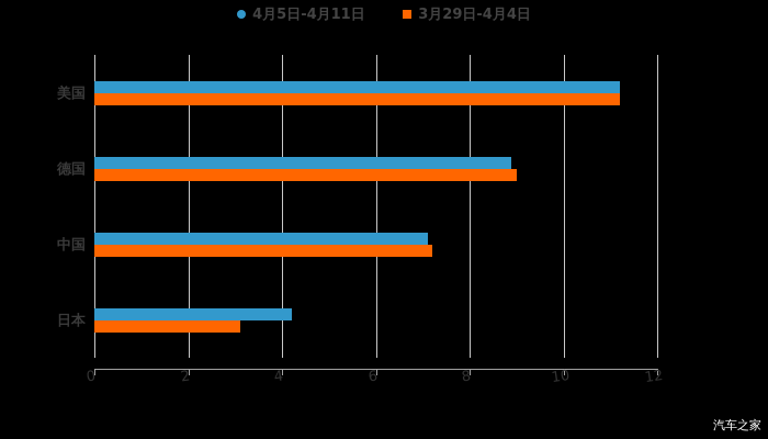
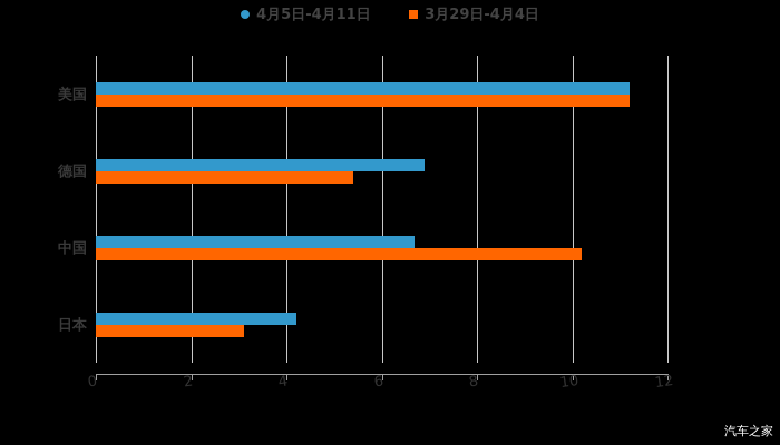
4月5日-4月11日/德国: 8.9 -> 6.9
3月29日-4月4日/德国: 9.0 -> 5.4
4月5日-4月11日/中国: 7.1 -> 6.7
3月29日-4月4日/中国: 7.2 -> 10.2
